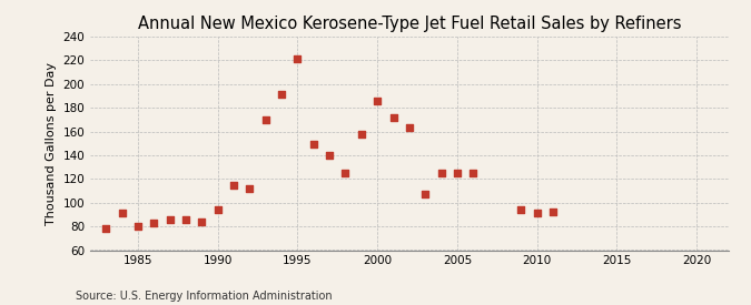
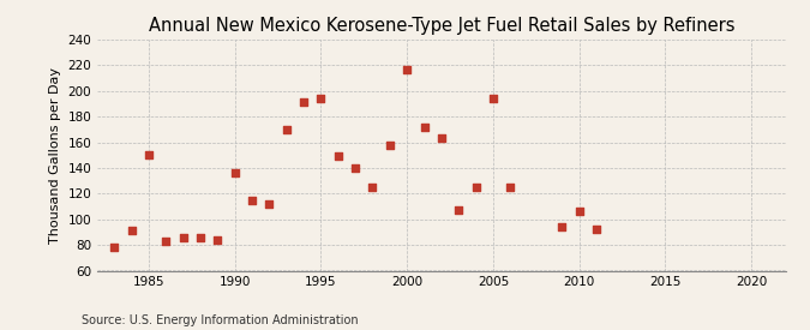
1985: 80 -> 150
1990: 94 -> 136
1995: 221 -> 194
2000: 186 -> 217
2005: 125 -> 194
2010: 91 -> 106
